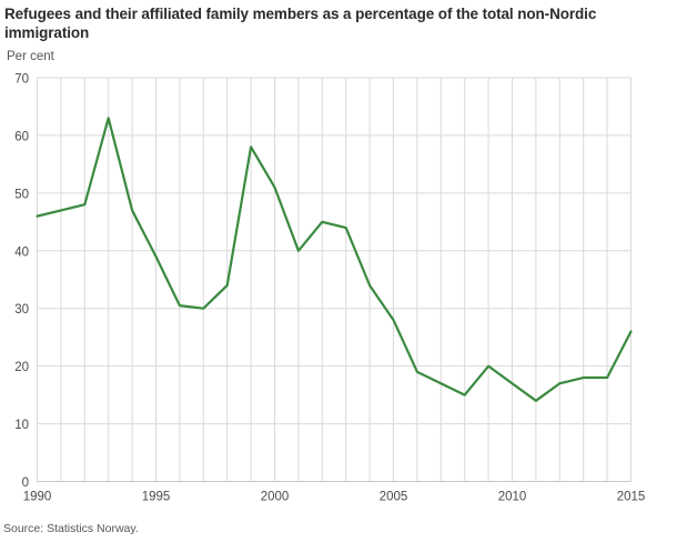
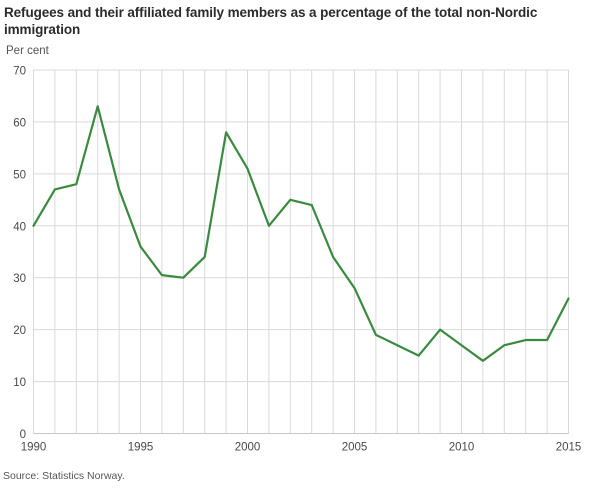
1990: 46 -> 40
1995: 39 -> 36
